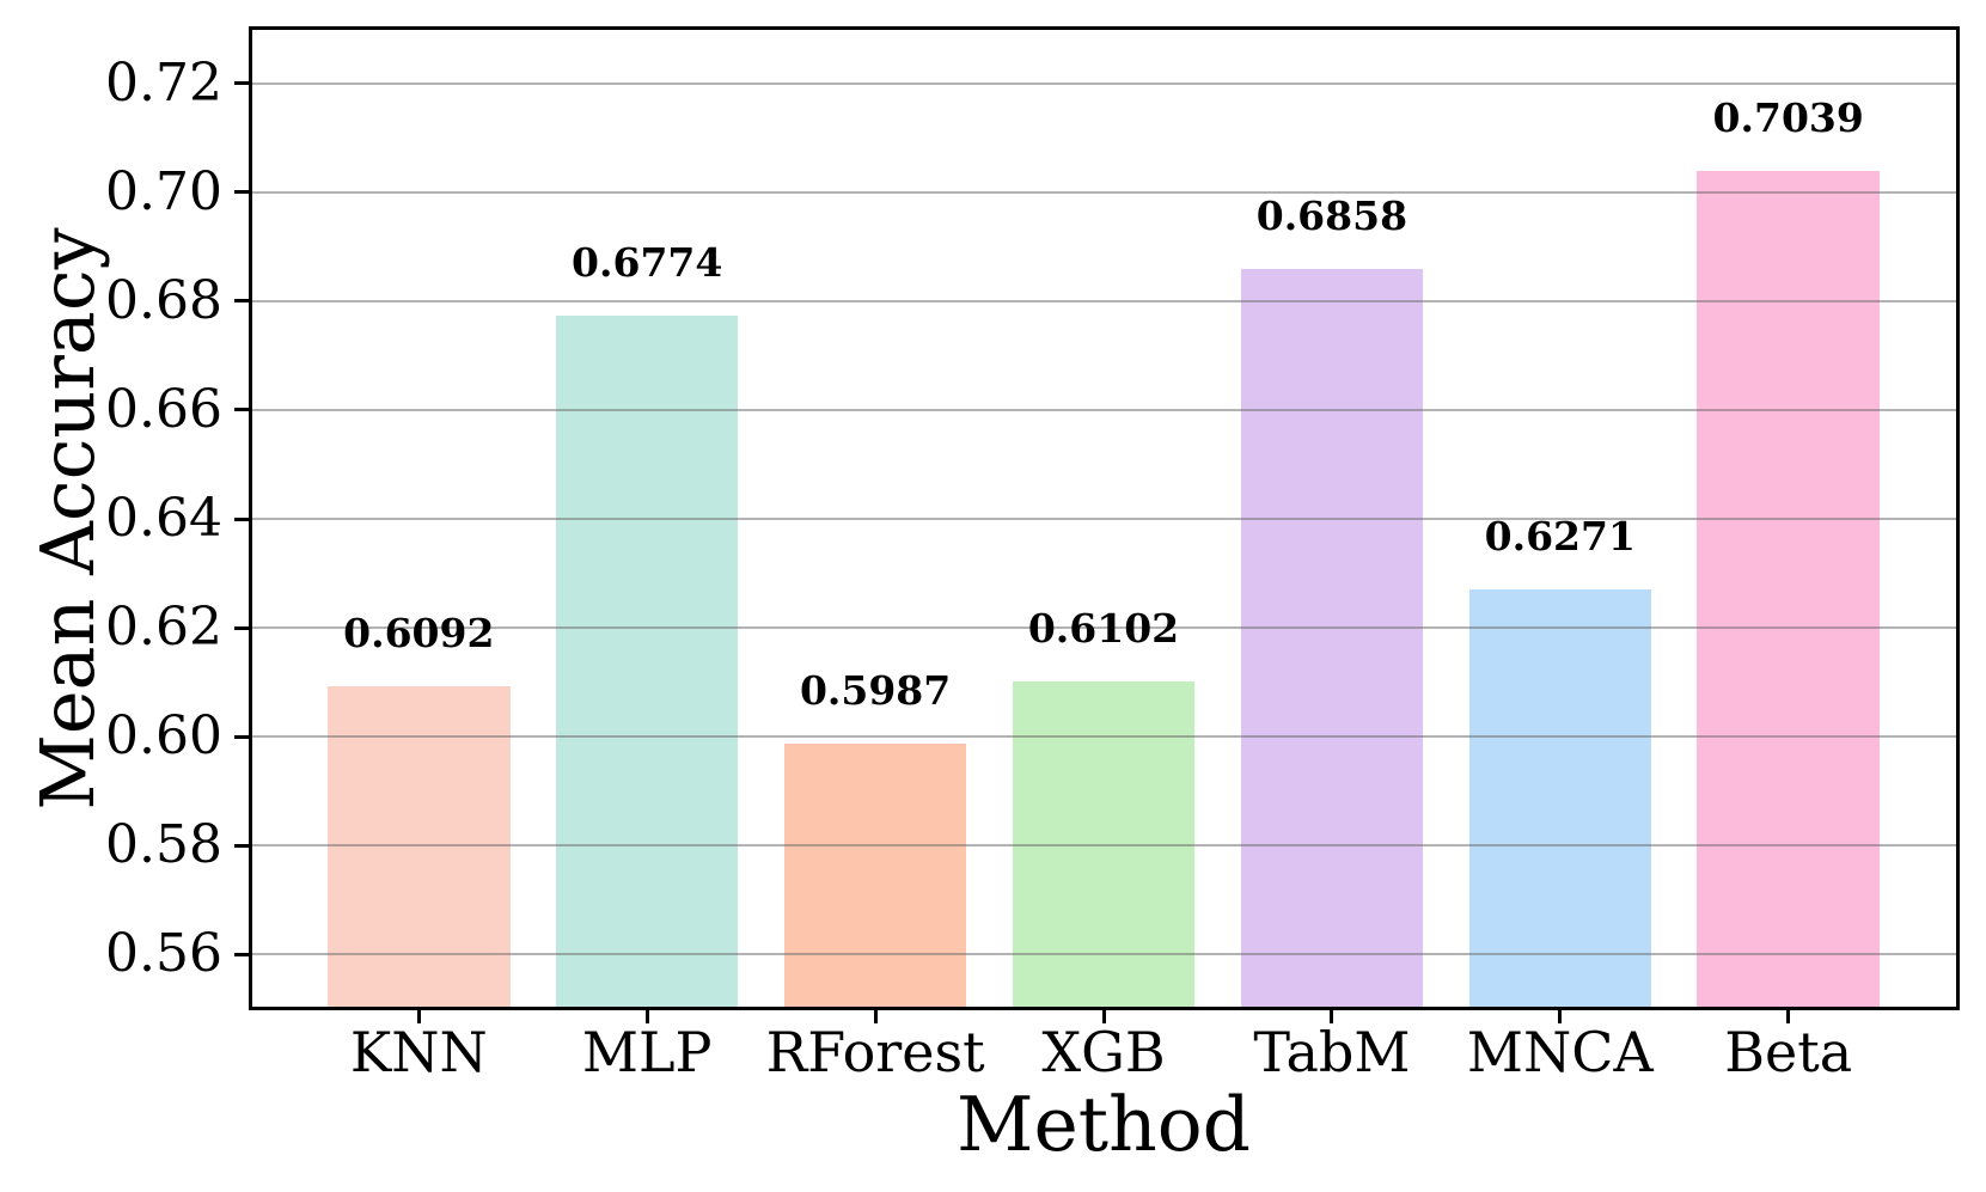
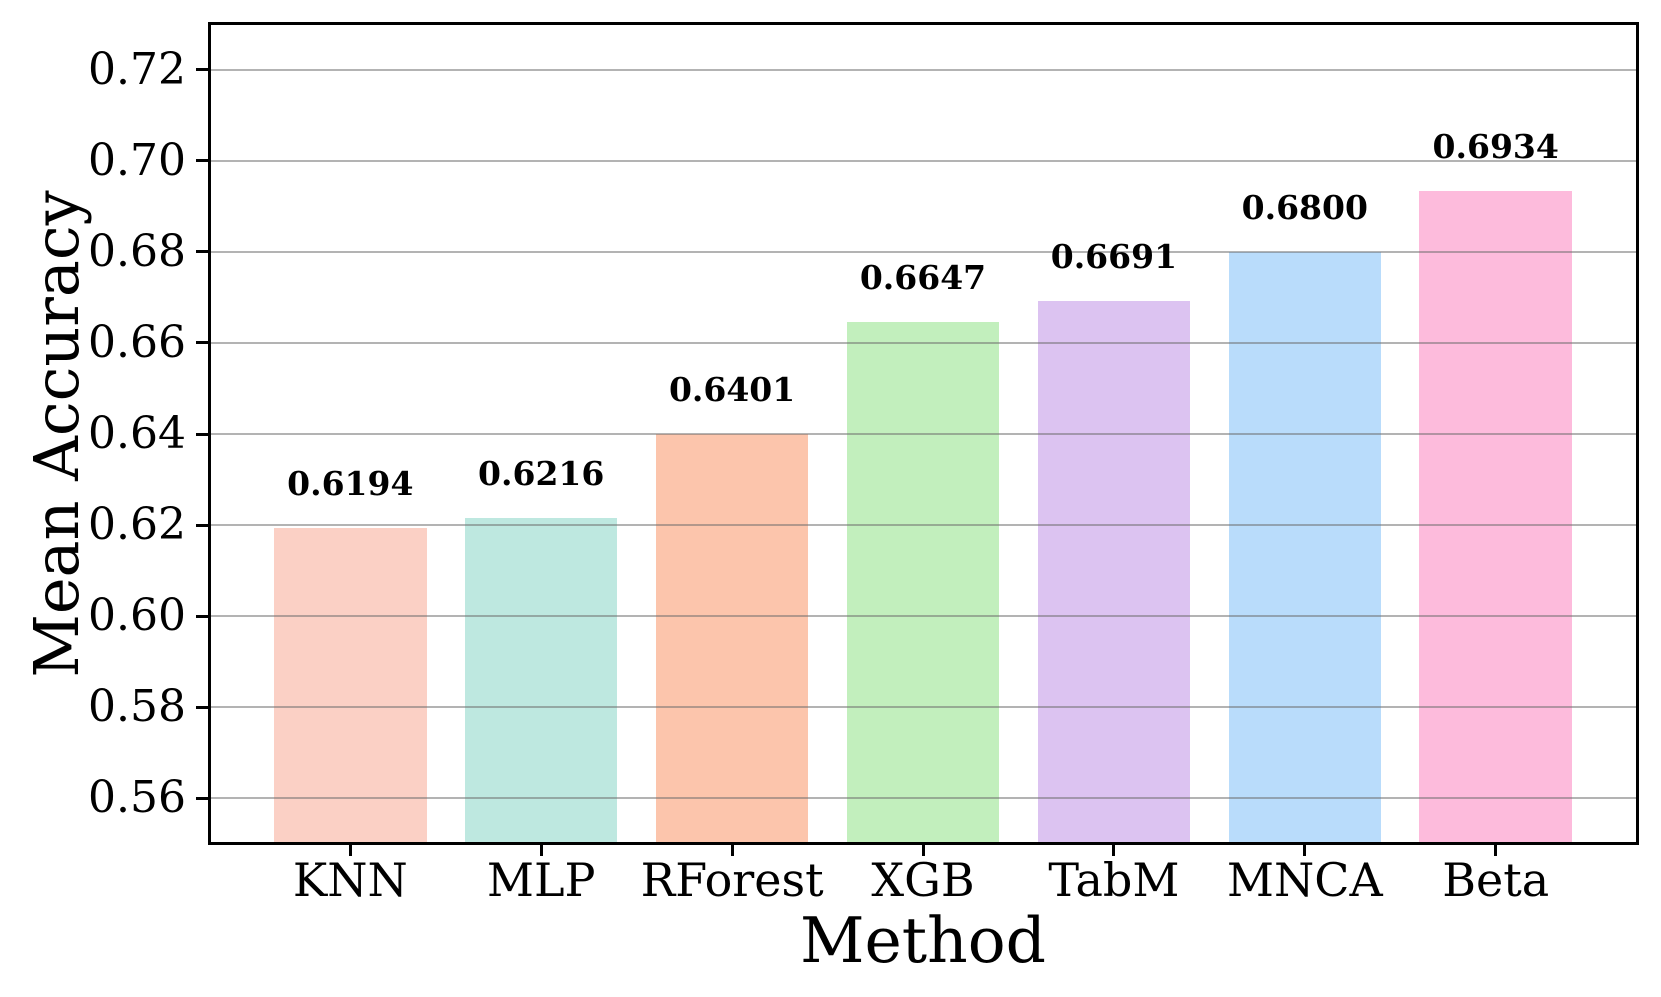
KNN: 0.6092 -> 0.6194
MLP: 0.6774 -> 0.6216
RForest: 0.5987 -> 0.6401
XGB: 0.6102 -> 0.6647
TabM: 0.6858 -> 0.6691
MNCA: 0.6271 -> 0.6800
Beta: 0.7039 -> 0.6934
